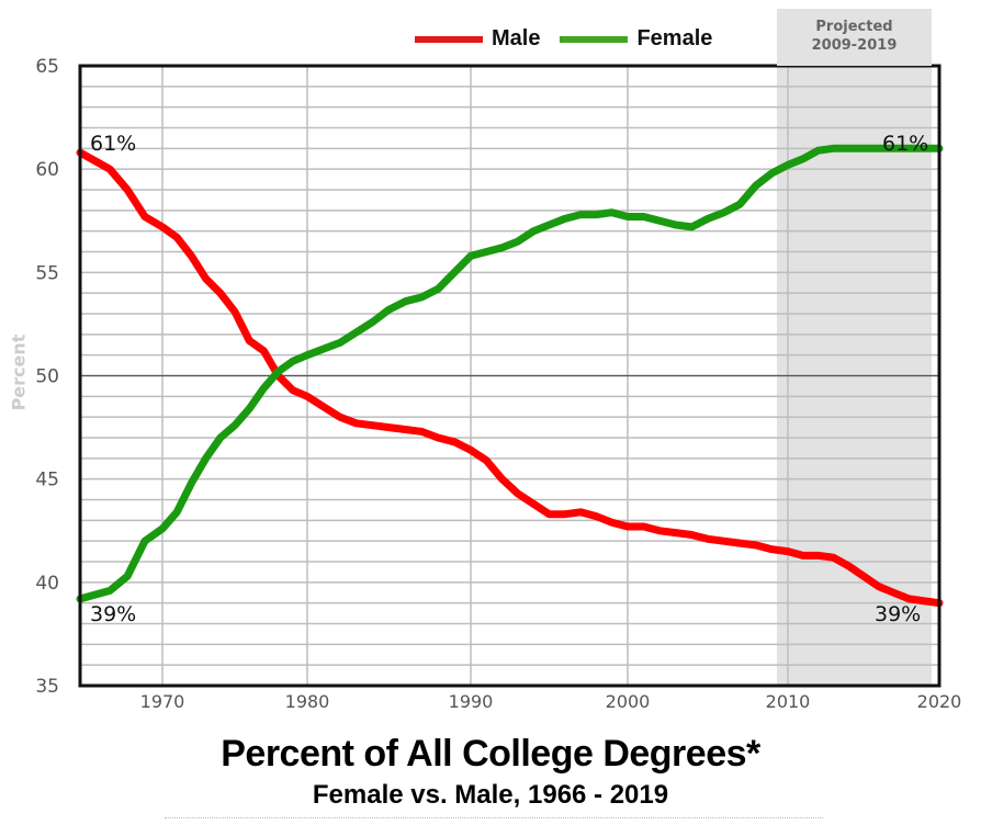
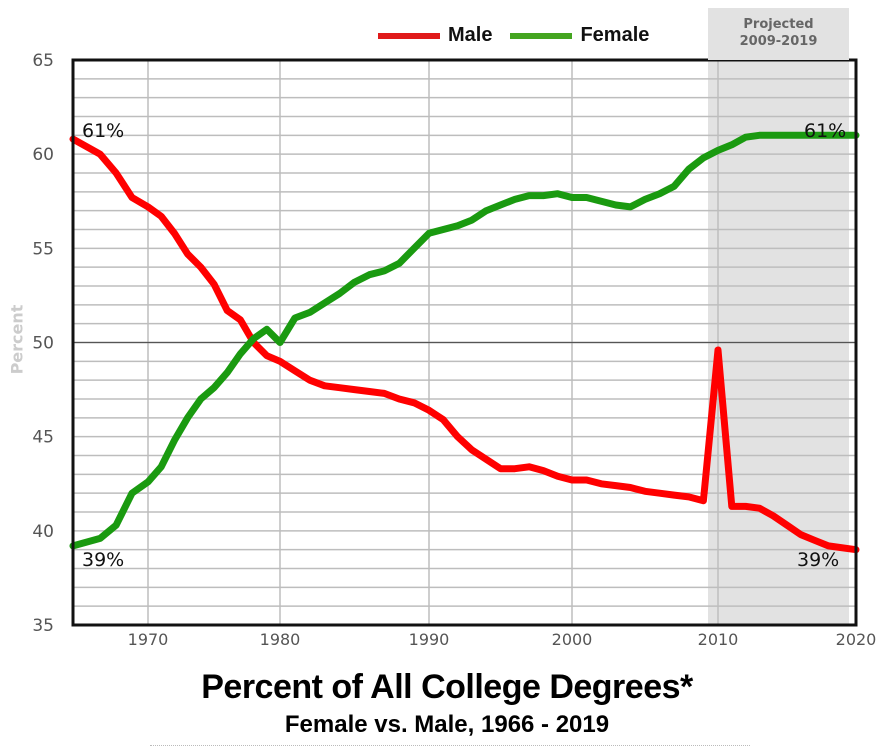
Female/1980: 51.0 -> 50.0
Male/2010: 41.5 -> 49.6
